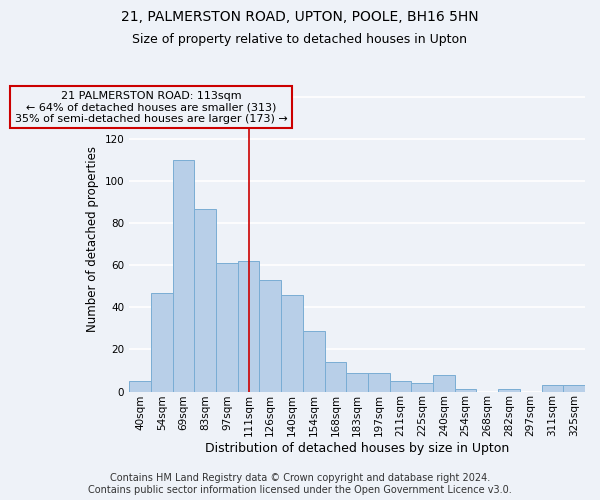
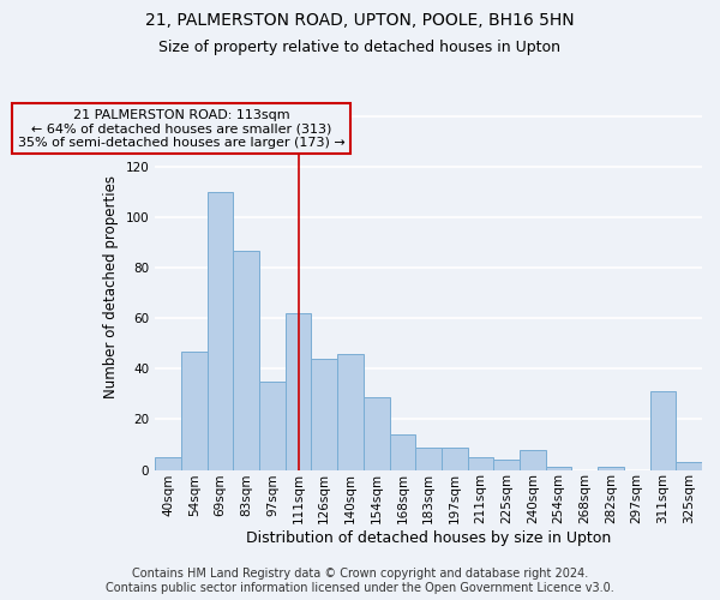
97sqm: 61 -> 35
126sqm: 53 -> 44
311sqm: 3 -> 31
